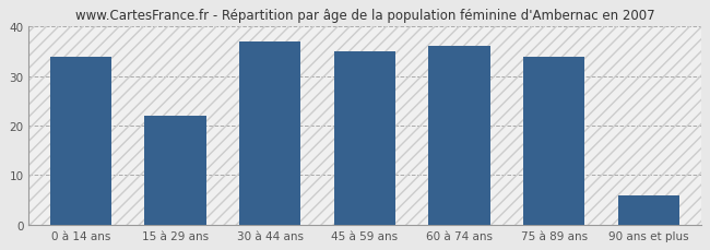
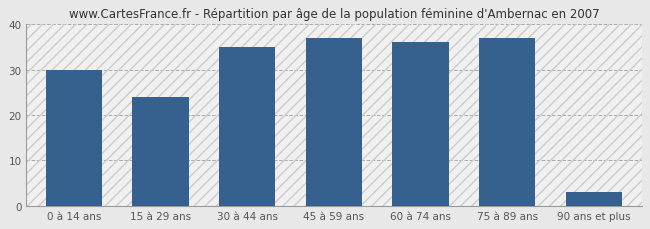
0 à 14 ans: 34 -> 30
15 à 29 ans: 22 -> 24
30 à 44 ans: 37 -> 35
45 à 59 ans: 35 -> 37
75 à 89 ans: 34 -> 37
90 ans et plus: 6 -> 3
